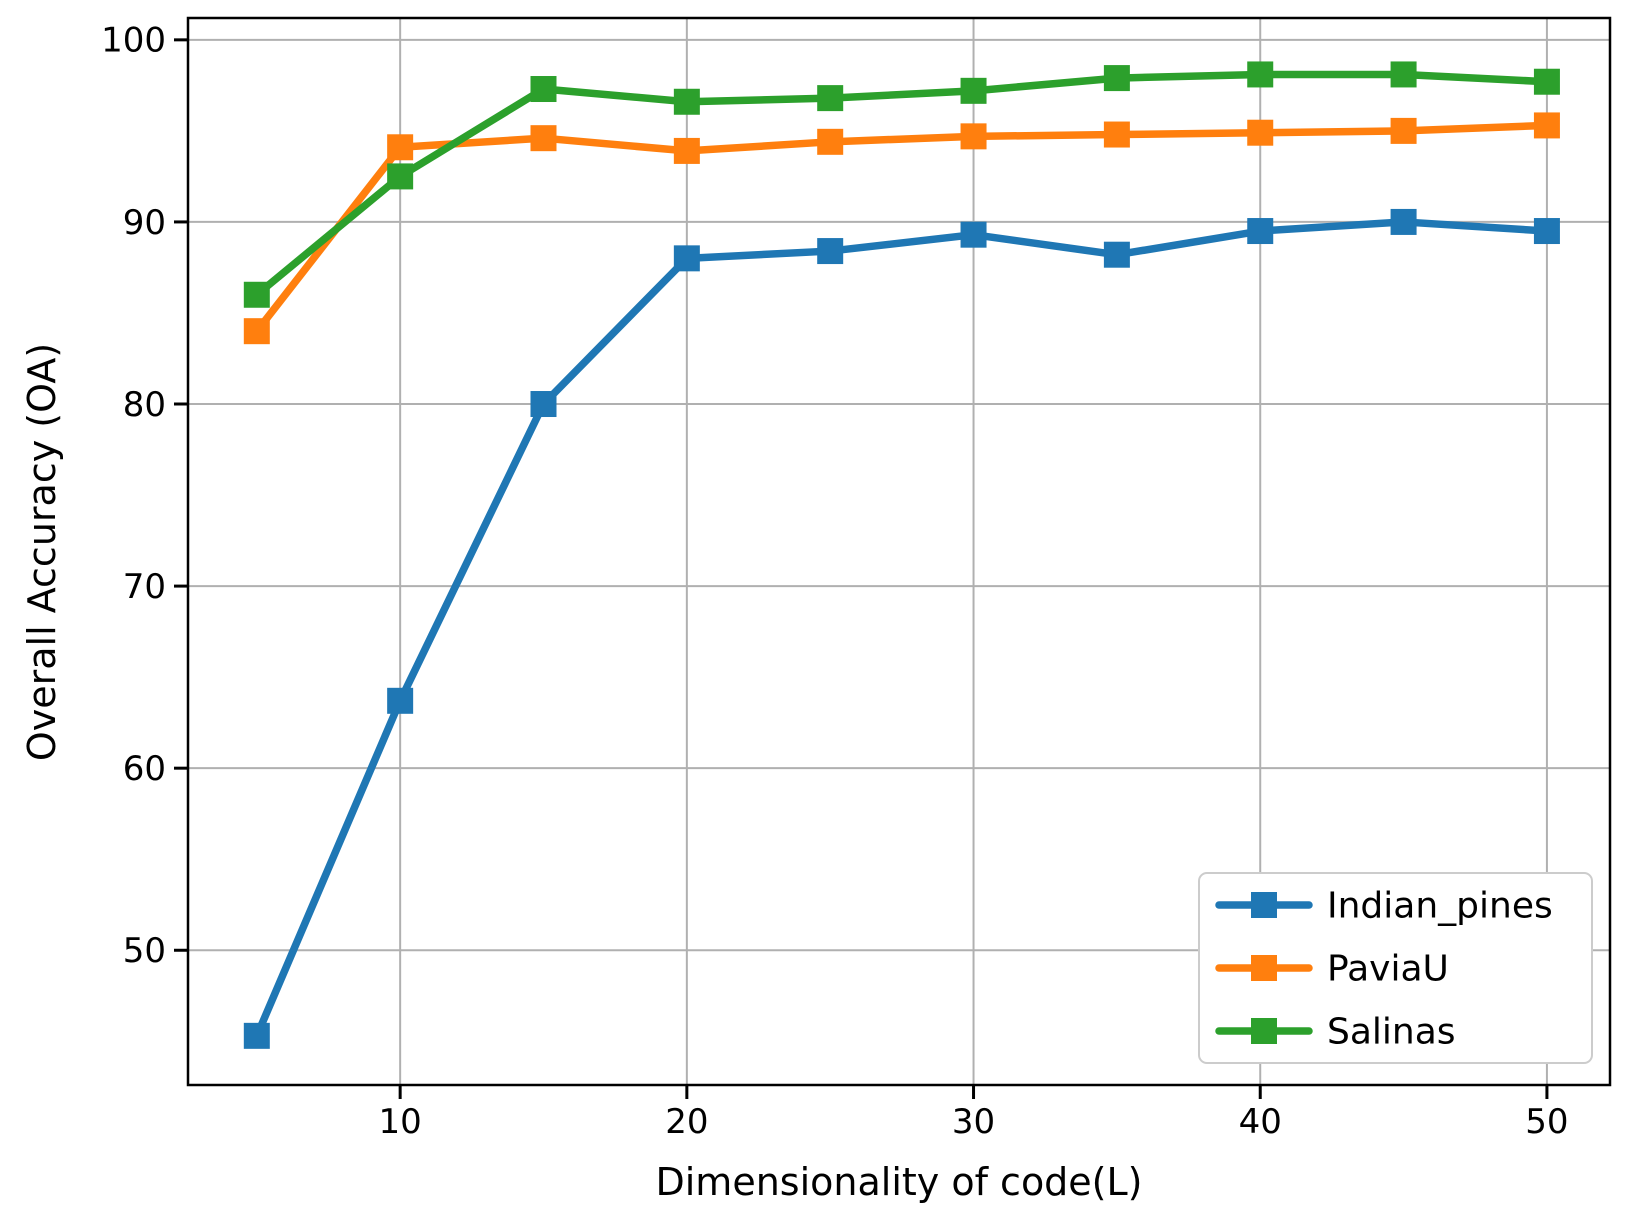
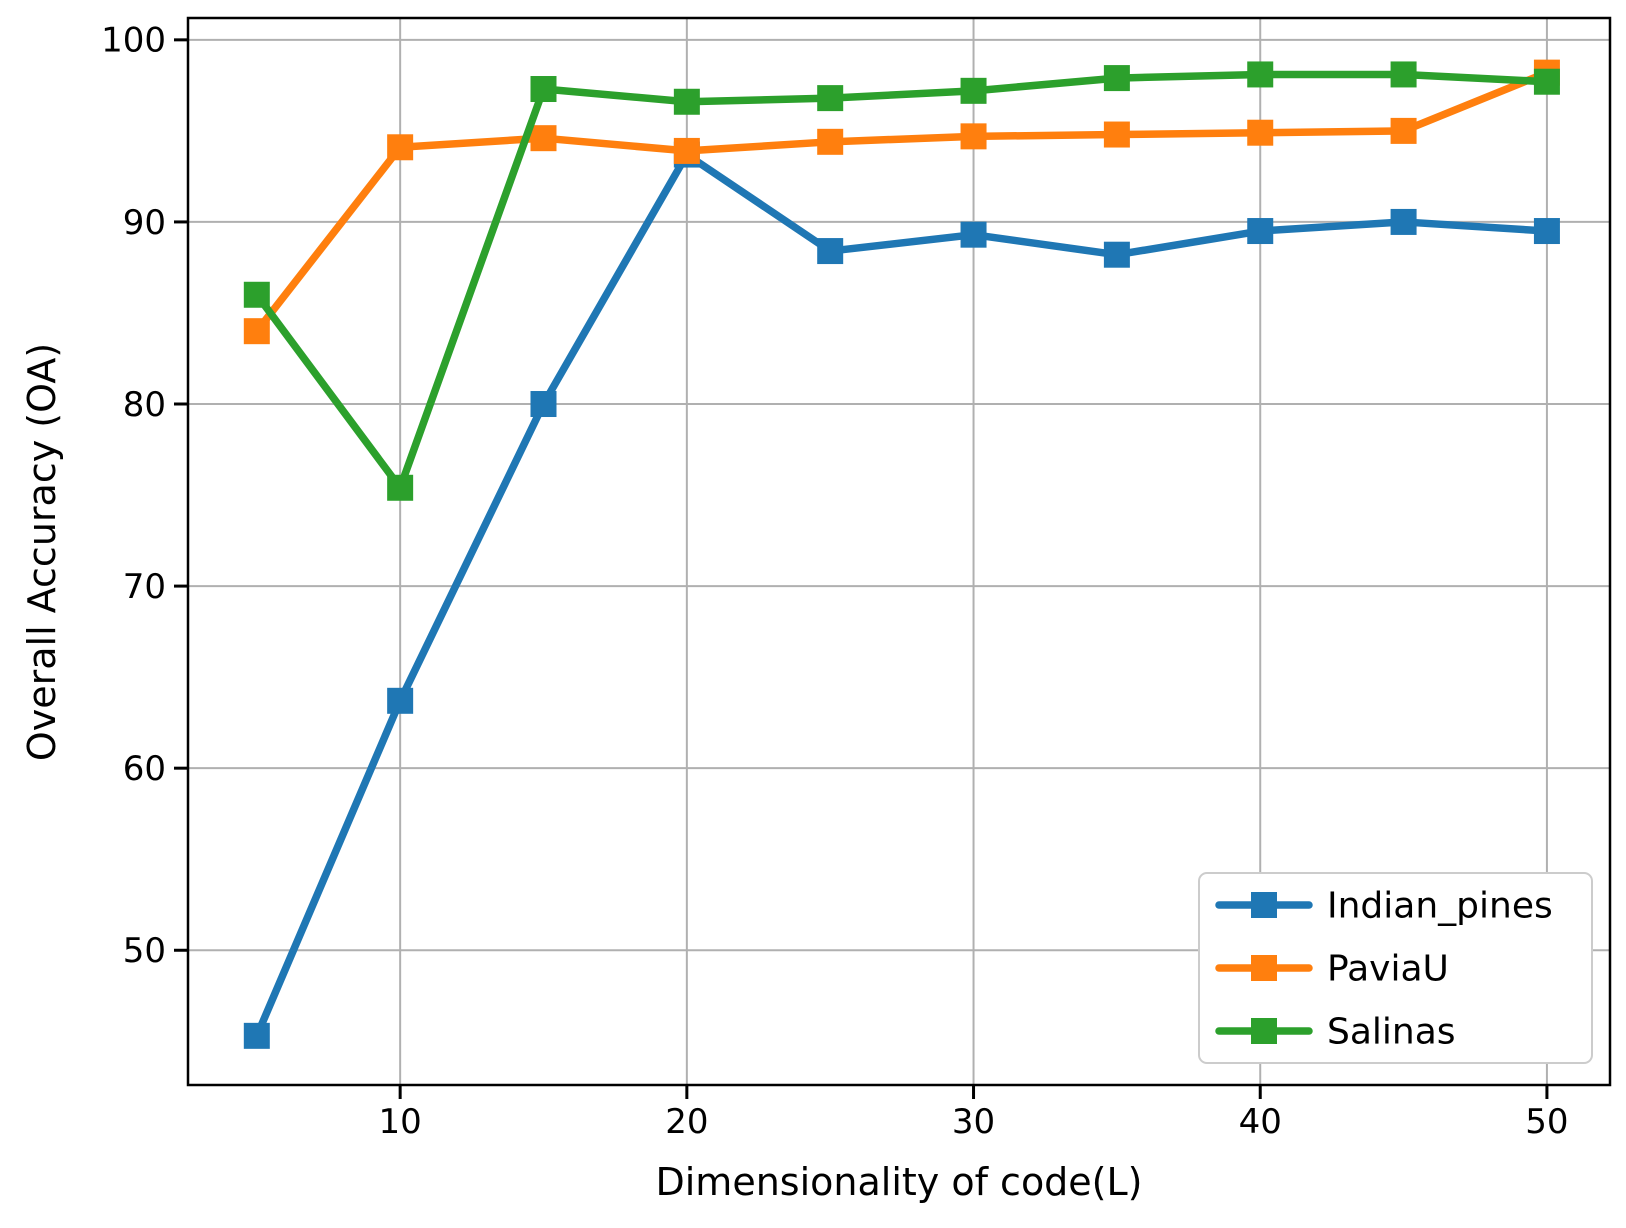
Salinas/10: 92.5 -> 75.4
Indian_pines/20: 88.0 -> 93.7
PaviaU/50: 95.3 -> 98.2
